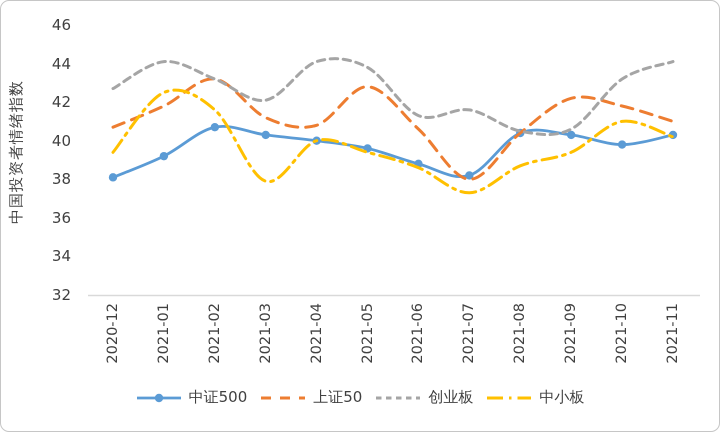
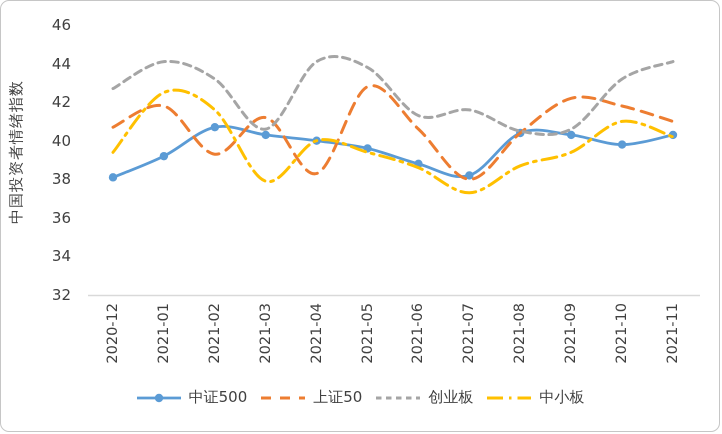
上证50/2021-02: 43.2 -> 39.3
创业板/2021-03: 42.1 -> 40.6
上证50/2021-04: 40.8 -> 38.3
